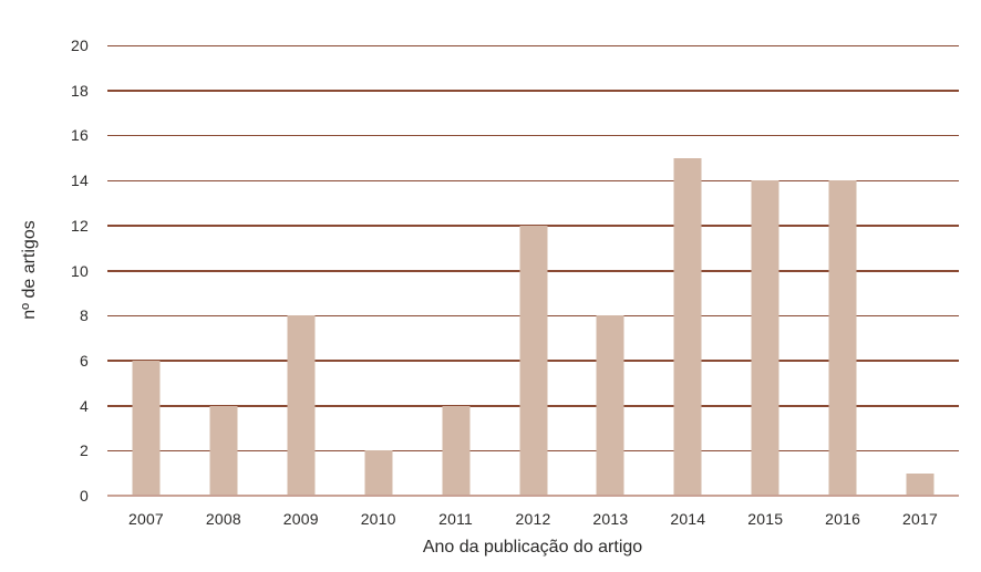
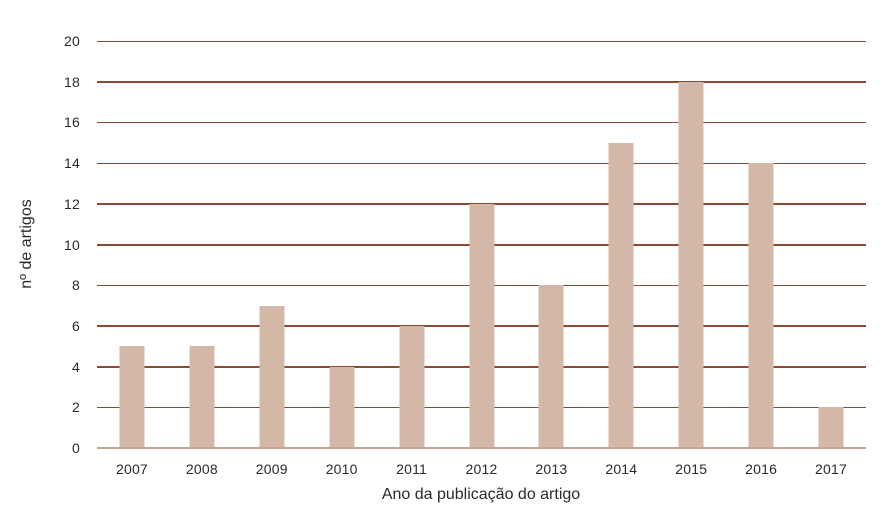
2007: 6 -> 5
2008: 4 -> 5
2009: 8 -> 7
2010: 2 -> 4
2011: 4 -> 6
2015: 14 -> 18
2017: 1 -> 2
